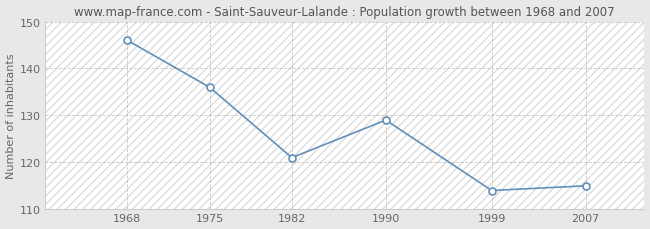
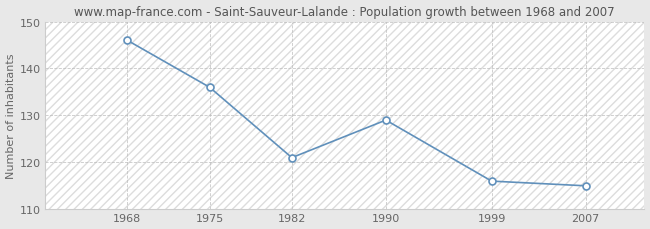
1999: 114 -> 116
